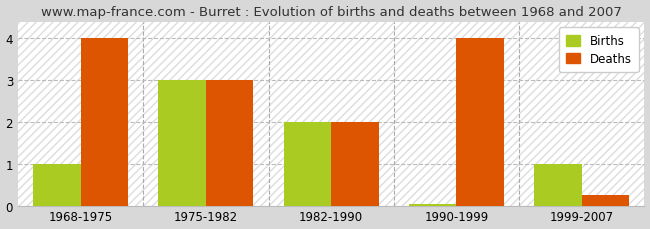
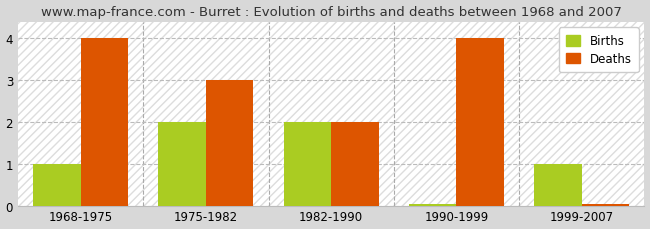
Births/1975-1982: 3.00 -> 2.00
Deaths/1999-2007: 0.25 -> 0.04
